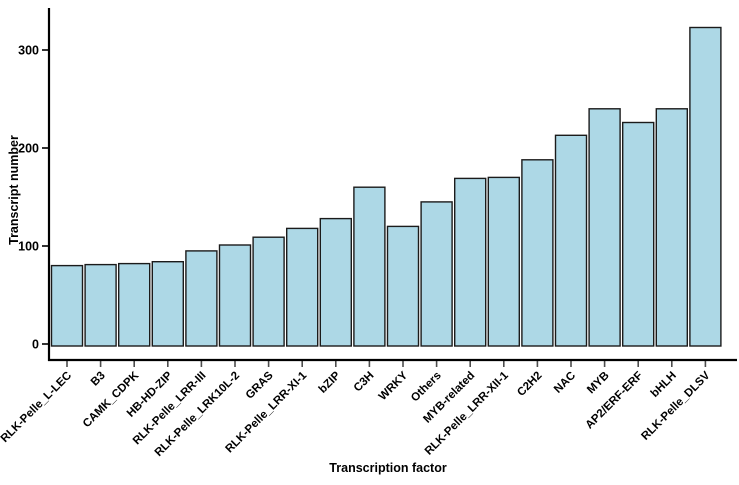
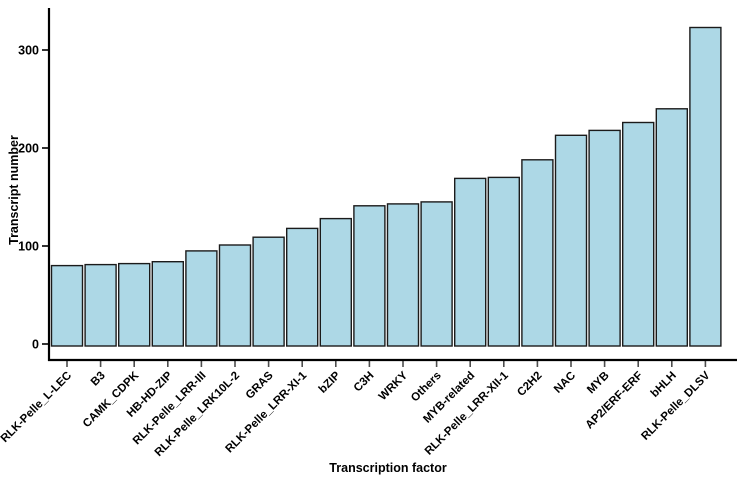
C3H: 160 -> 140
WRKY: 120 -> 140
MYB: 240 -> 220
